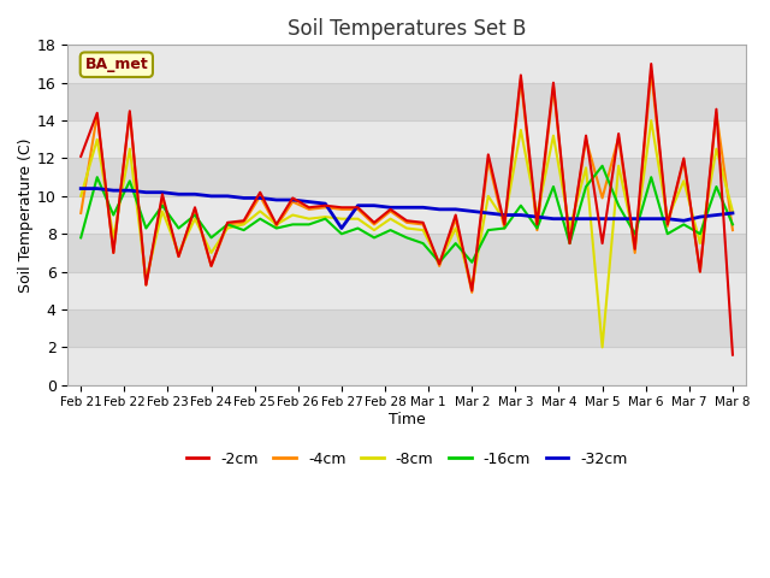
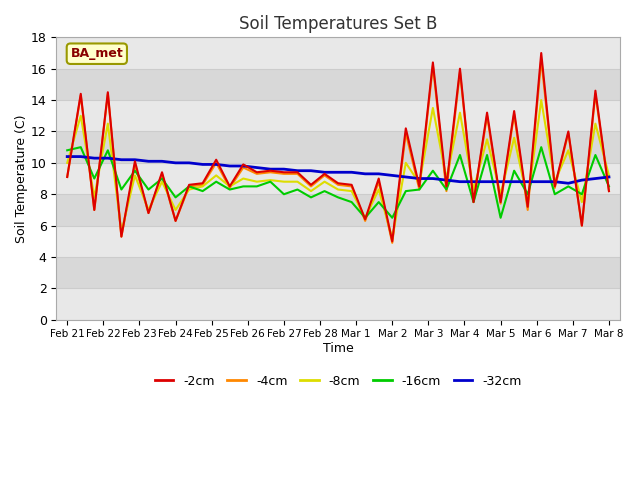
-2cm/Feb 21: 12.1 -> 9.1
-16cm/Feb 21: 7.8 -> 10.8
-32cm/Feb 27: 8.3 -> 9.6
-4cm/Mar 5: 9.9 -> 7.4
-8cm/Mar 5: 2.0 -> 8.0
-16cm/Mar 5: 11.6 -> 6.5
-2cm/Mar 8: 1.6 -> 8.2
